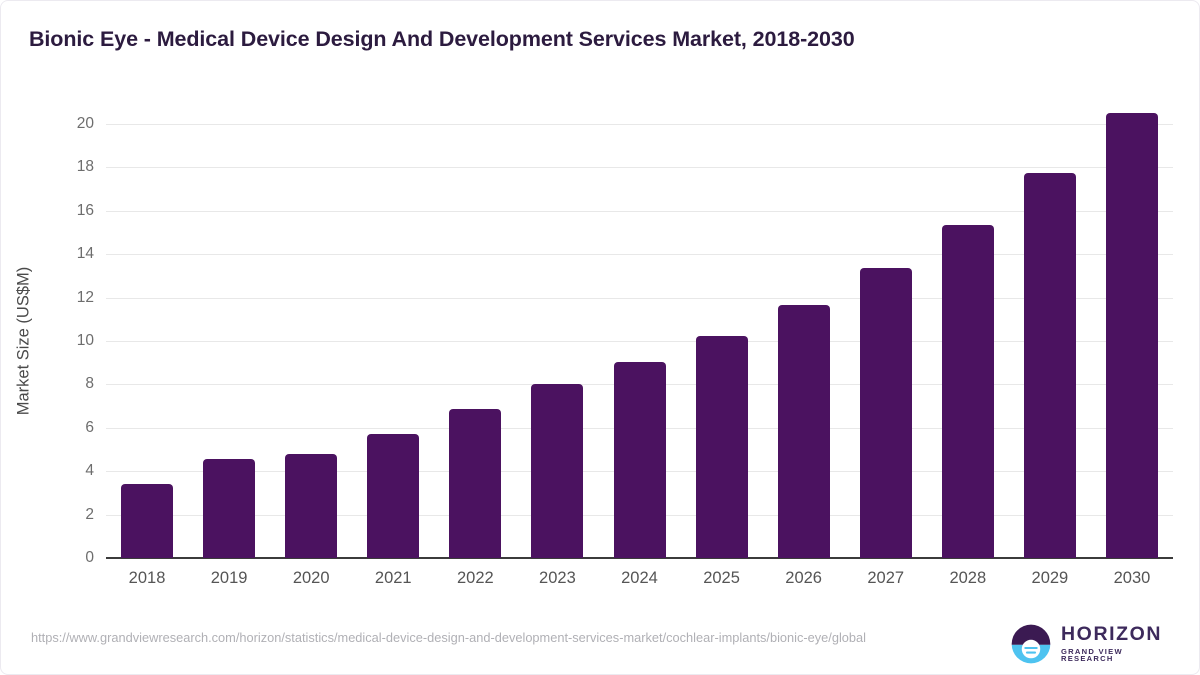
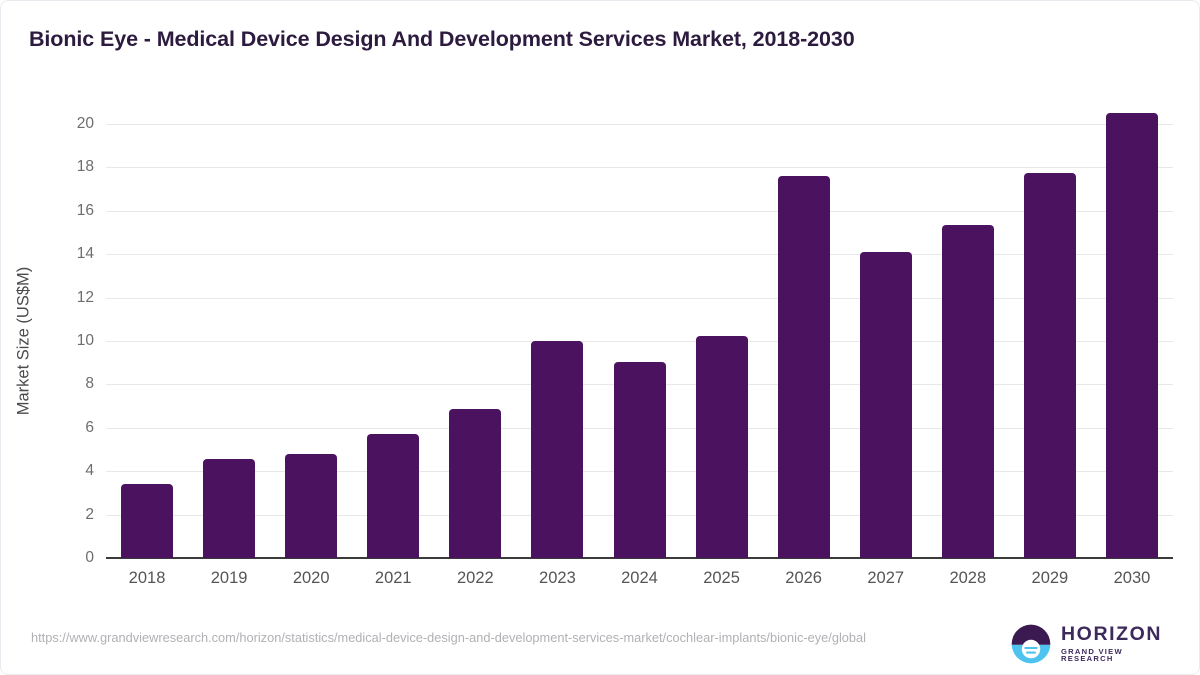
2023: 8.0 -> 10.0
2026: 11.7 -> 17.6
2027: 13.3 -> 14.1
